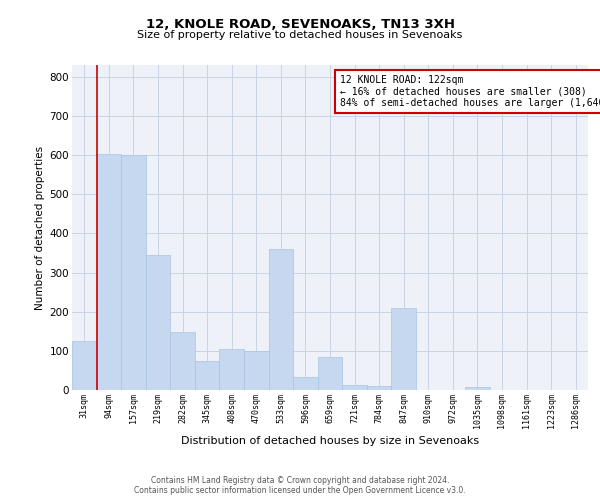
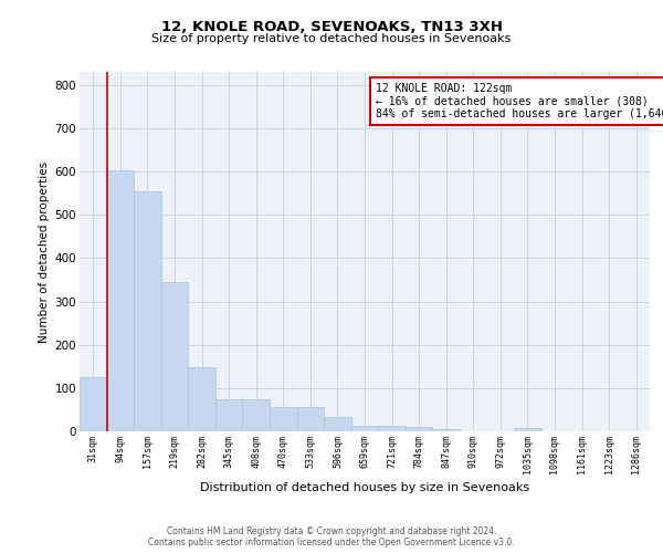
157sqm: 600 -> 553
408sqm: 105 -> 75
470sqm: 100 -> 55
533sqm: 360 -> 55
659sqm: 85 -> 14
847sqm: 210 -> 5
